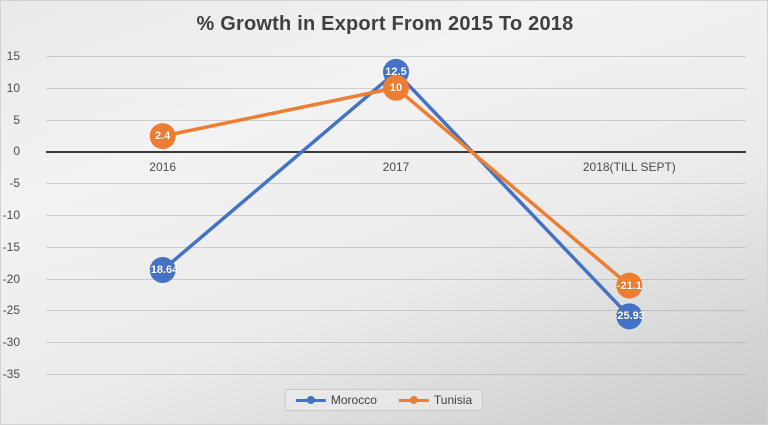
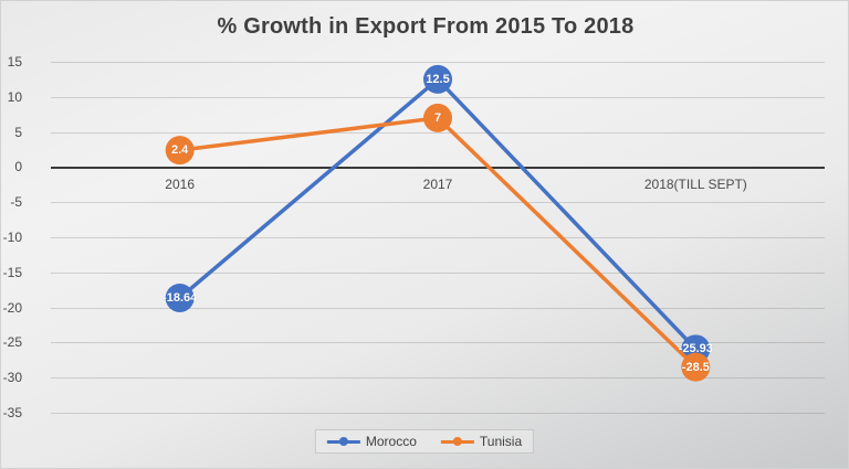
Tunisia/2017: 10 -> 7
Tunisia/2018(TILL SEPT): -21.1 -> -28.5
